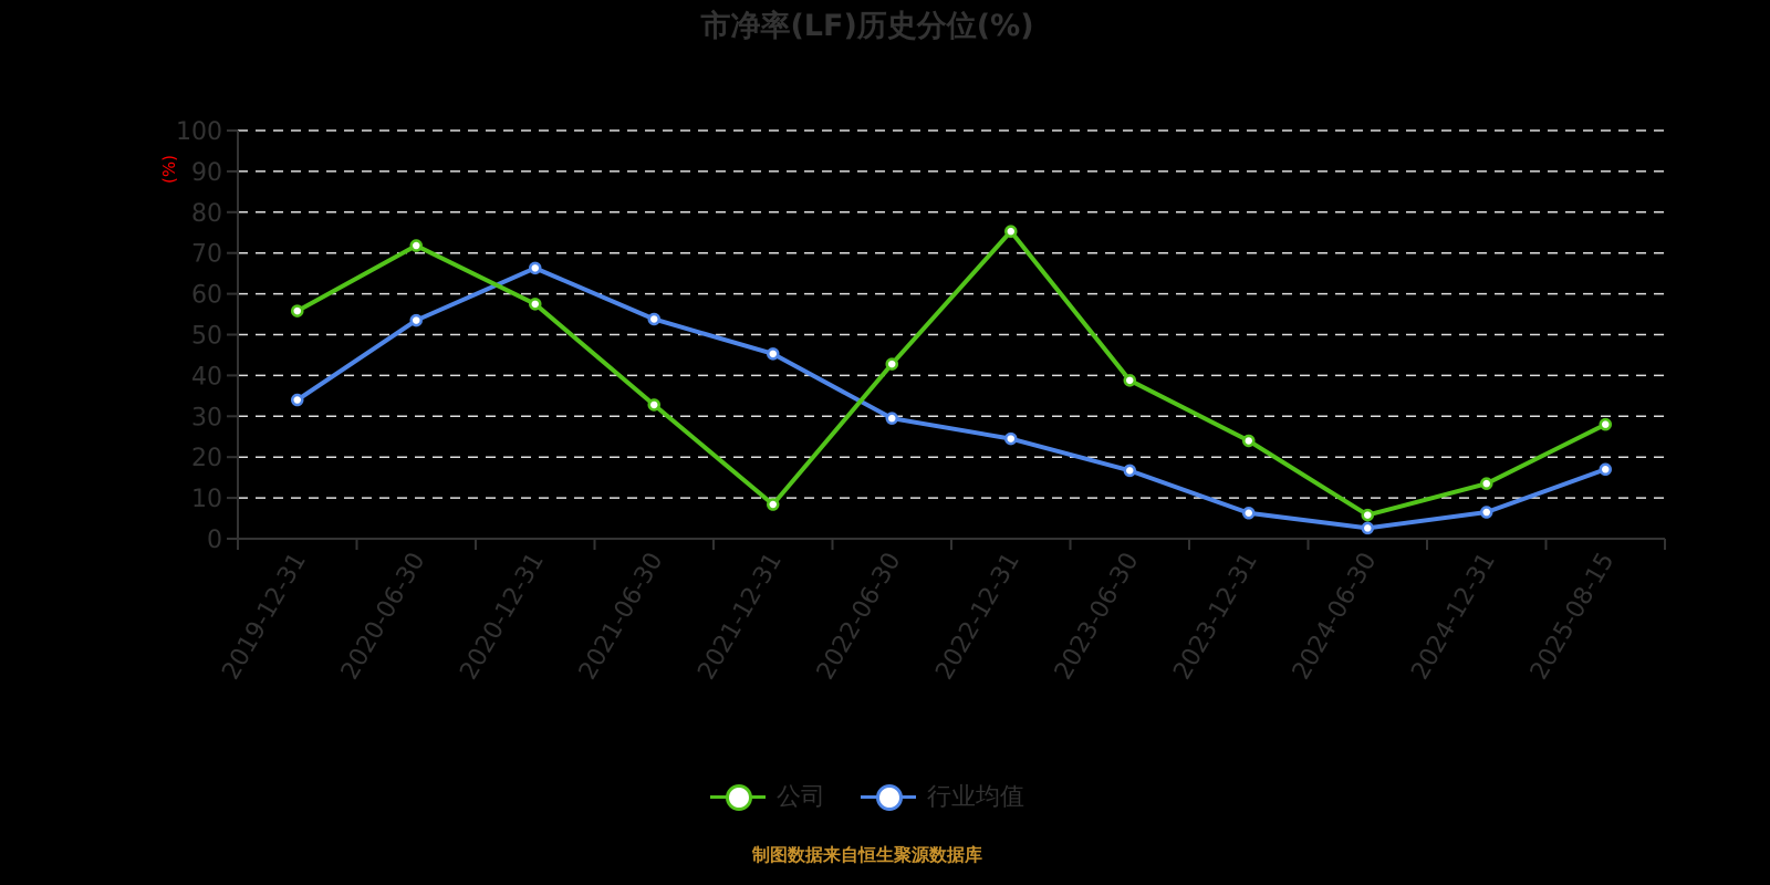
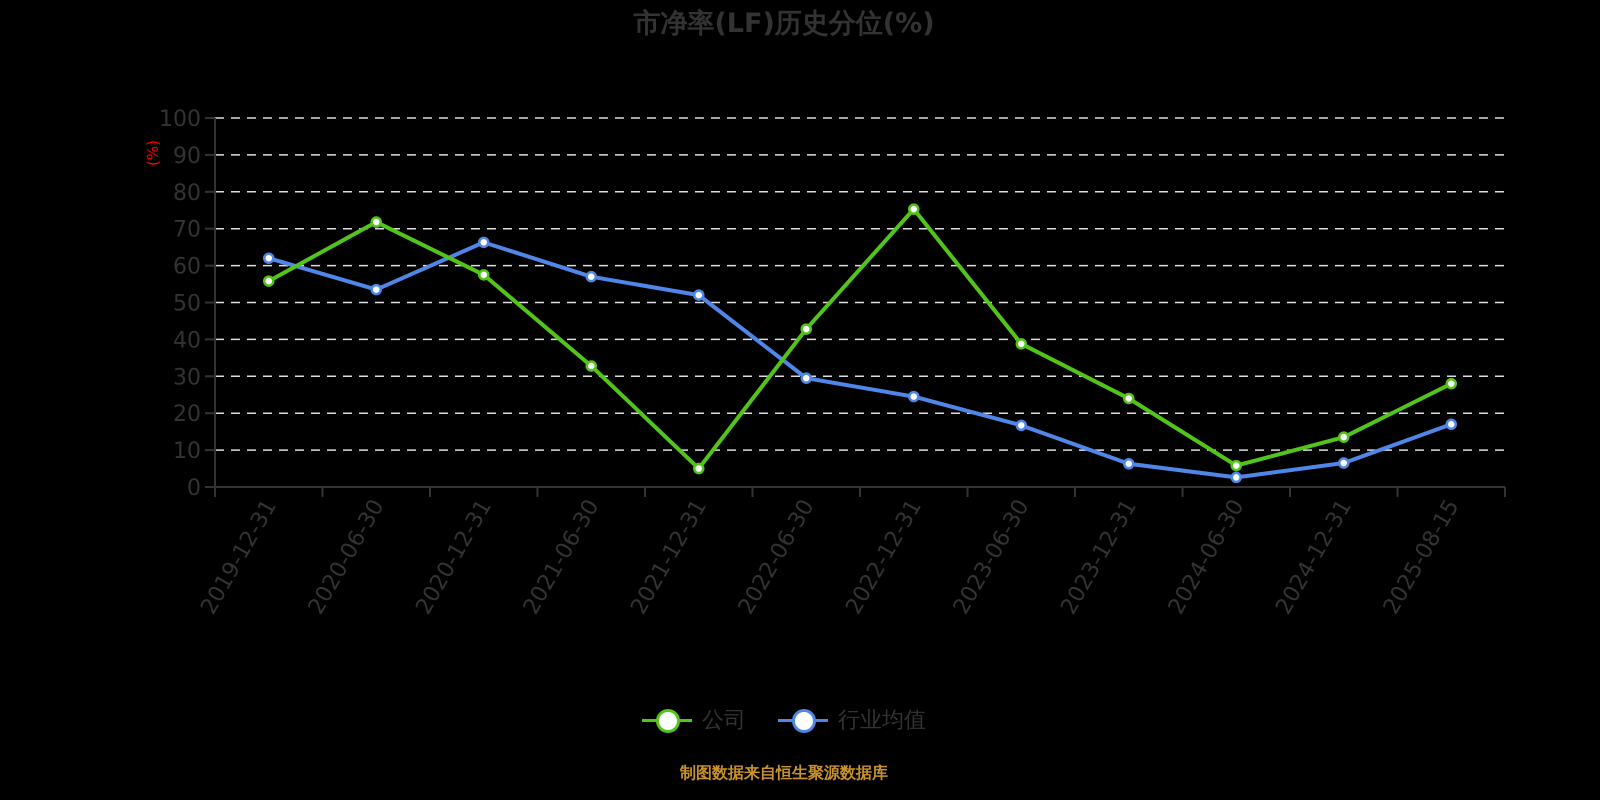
行业均值/2019-12-31: 34 -> 62
行业均值/2021-06-30: 54 -> 57
公司/2021-12-31: 8 -> 5
行业均值/2021-12-31: 45 -> 52
